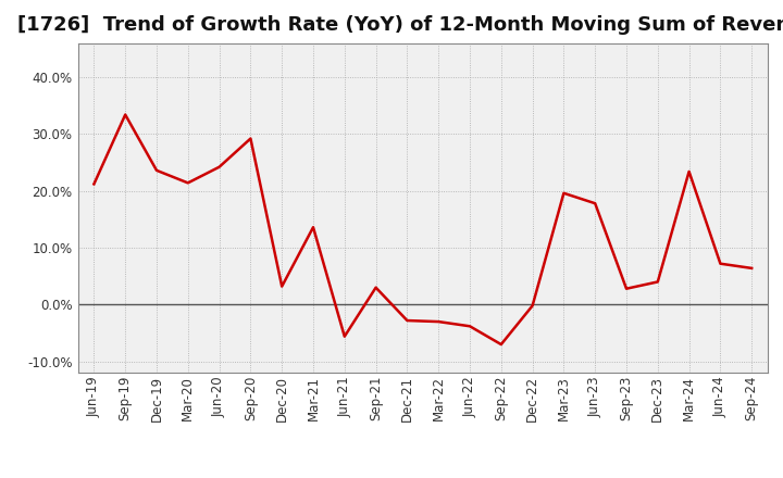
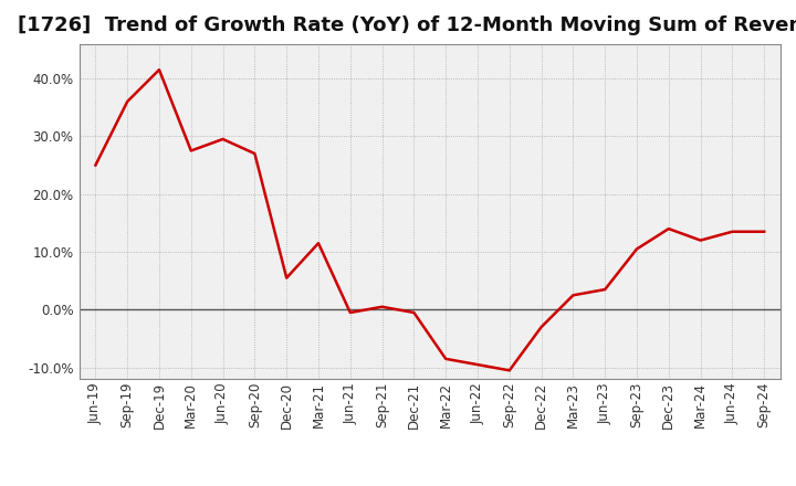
Jun-19: 21.2% -> 25.0%
Sep-19: 33.4% -> 36.0%
Dec-19: 23.6% -> 41.5%
Mar-20: 21.4% -> 27.5%
Jun-20: 24.2% -> 29.5%
Sep-20: 29.2% -> 27.0%
Dec-20: 3.2% -> 5.5%
Mar-21: 13.6% -> 11.5%
Jun-21: -5.6% -> -0.5%
Sep-21: 3.0% -> 0.5%
Dec-21: -2.8% -> -0.5%
Mar-22: -3.0% -> -8.5%
Jun-22: -3.8% -> -9.5%
Sep-22: -7.0% -> -10.5%
Dec-22: -0.2% -> -3.0%
Mar-23: 19.6% -> 2.5%
Jun-23: 17.8% -> 3.5%
Sep-23: 2.8% -> 10.5%
Dec-23: 4.0% -> 14.0%
Mar-24: 23.4% -> 12.0%
Jun-24: 7.2% -> 13.5%
Sep-24: 6.4% -> 13.5%
